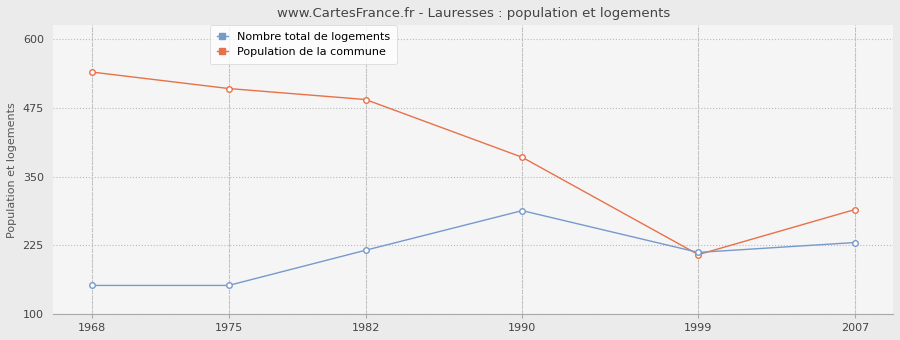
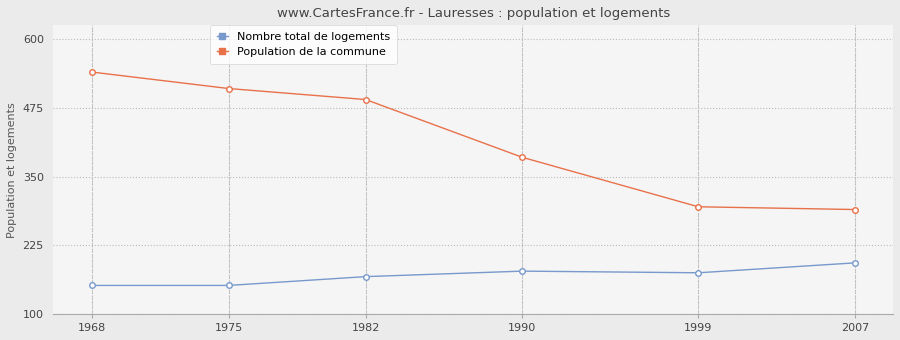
Nombre total de logements/1982: 216 -> 168
Nombre total de logements/1990: 288 -> 178
Nombre total de logements/1999: 212 -> 175
Population de la commune/1999: 208 -> 295
Nombre total de logements/2007: 230 -> 193
